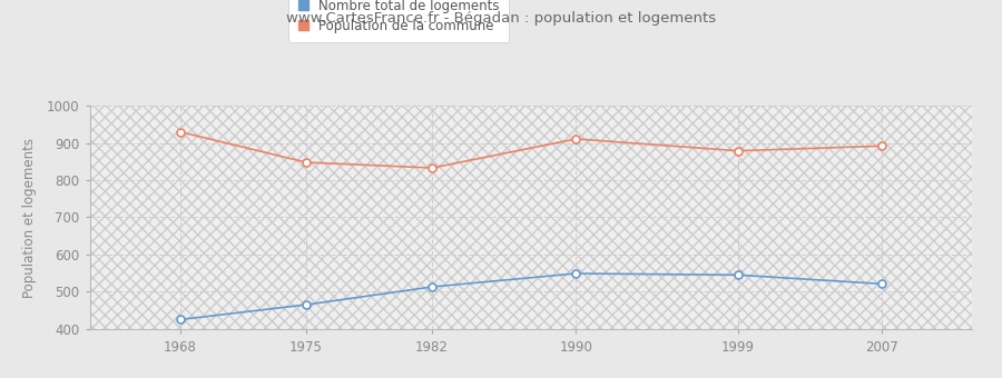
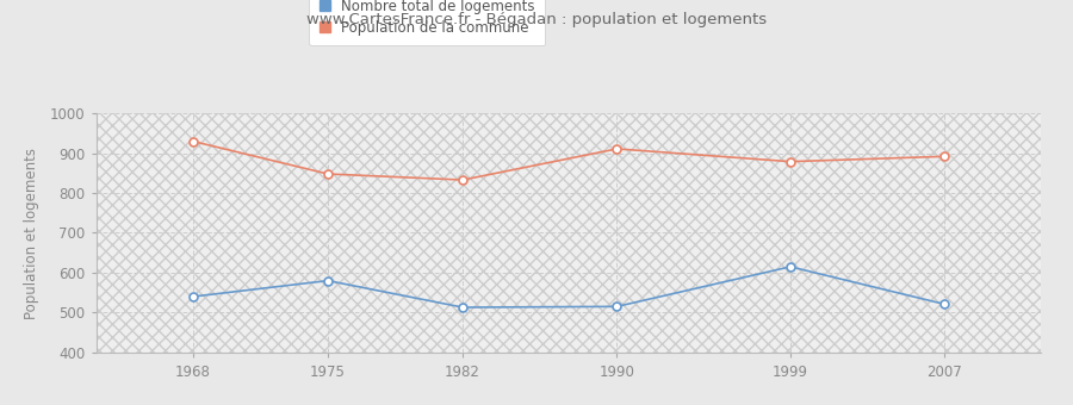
Nombre total de logements/1968: 425 -> 540
Nombre total de logements/1975: 465 -> 580
Nombre total de logements/1990: 549 -> 515
Nombre total de logements/1999: 545 -> 615
